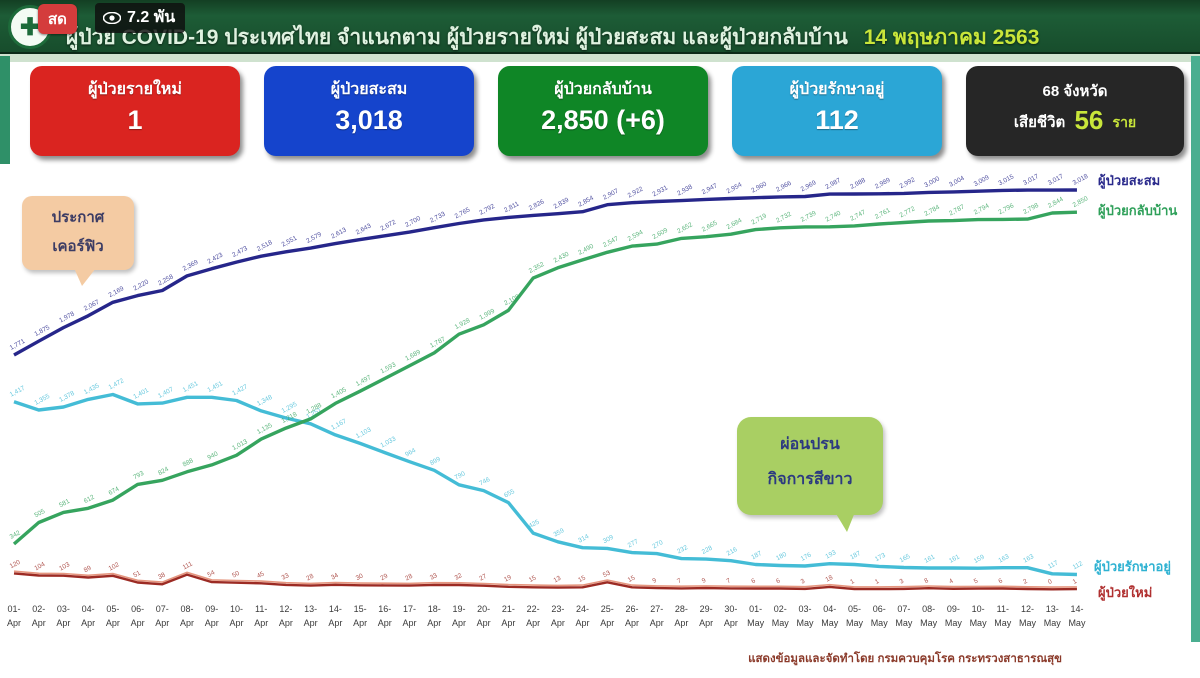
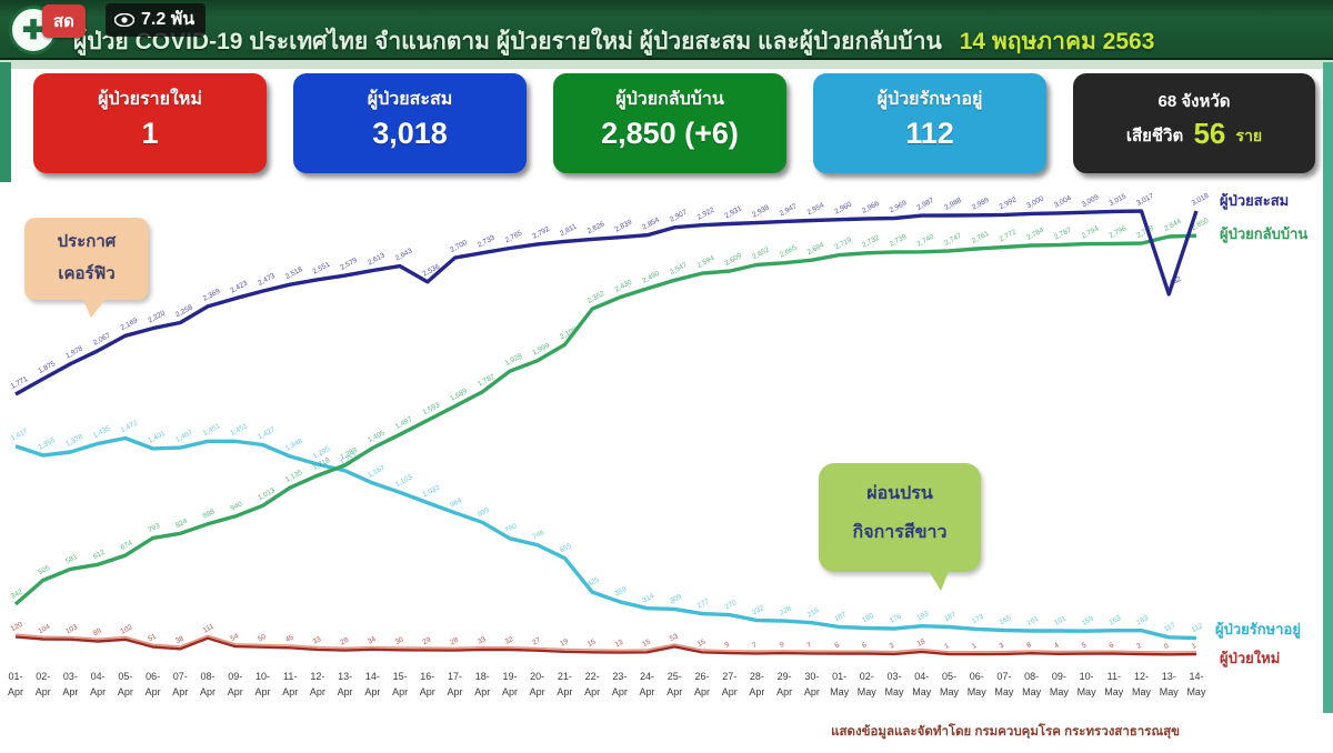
ผู้ป่วยสะสม/16-Apr: 2,672 -> 2,536
ผู้ป่วยสะสม/13-May: 3,017 -> 2,452
